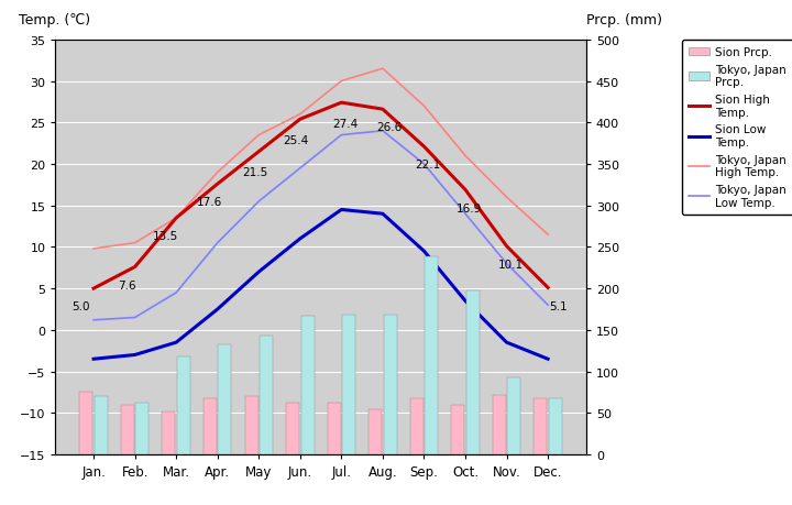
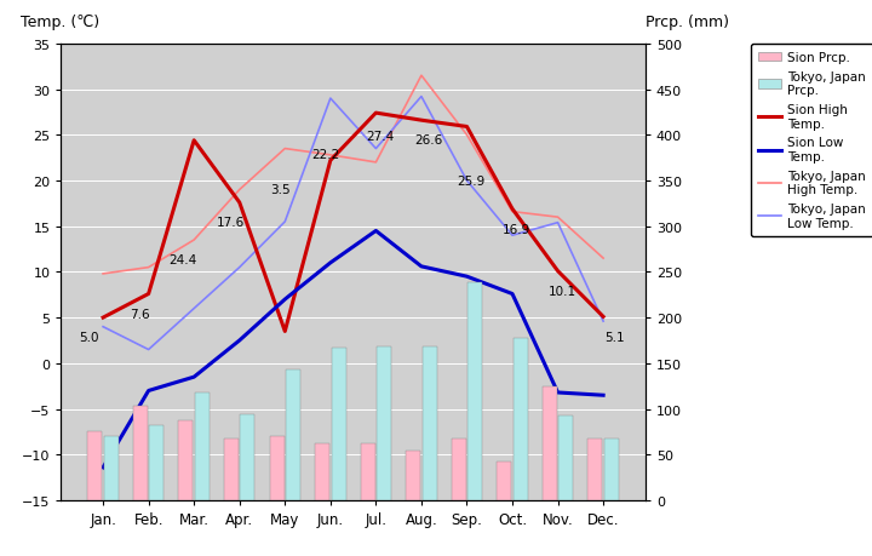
Sion Low Temp./Jan.: -3.5 -> -11.4
Tokyo, Japan Low Temp./Jan.: 1.2 -> 4.0
Sion Prcp./Feb.: 60 -> 104
Tokyo, Japan Prcp./Feb.: 62 -> 82
Sion Prcp./Mar.: 52 -> 88
Sion High Temp./Mar.: 13.5 -> 24.4
Tokyo, Japan Low Temp./Mar.: 4.5 -> 6.0
Tokyo, Japan Prcp./Apr.: 132 -> 94
Sion High Temp./May: 21.5 -> 3.5
Sion High Temp./Jun.: 25.4 -> 22.2
Tokyo, Japan High Temp./Jun.: 26.0 -> 22.8
Tokyo, Japan Low Temp./Jun.: 19.5 -> 29.0
Tokyo, Japan High Temp./Jul.: 30.0 -> 22.0
Sion Low Temp./Aug.: 14.0 -> 10.6
Tokyo, Japan Low Temp./Aug.: 24.0 -> 29.2
Sion High Temp./Sep.: 22.1 -> 25.9
Tokyo, Japan High Temp./Sep.: 27.0 -> 25.0
Sion Prcp./Oct.: 60 -> 42
Sion Low Temp./Oct.: 3.5 -> 7.6
Tokyo, Japan High Temp./Oct.: 21.0 -> 16.6
Tokyo, Japan Prcp./Oct.: 198 -> 178
Sion Prcp./Nov.: 72 -> 124
Sion Low Temp./Nov.: -1.5 -> -3.2
Tokyo, Japan Low Temp./Nov.: 8.0 -> 15.4
Tokyo, Japan Low Temp./Dec.: 3.0 -> 4.6
